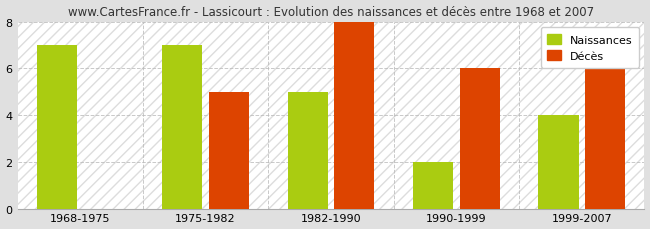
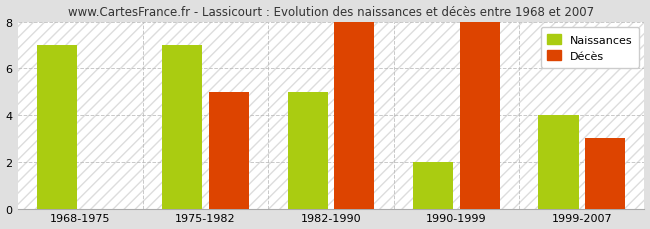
Décès/1990-1999: 6 -> 8
Décès/1999-2007: 6 -> 3
